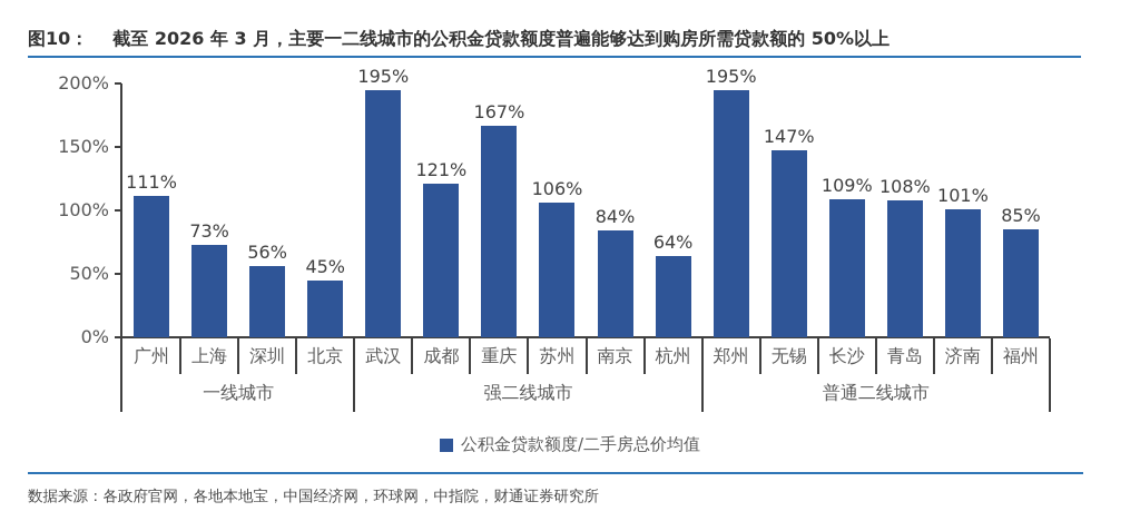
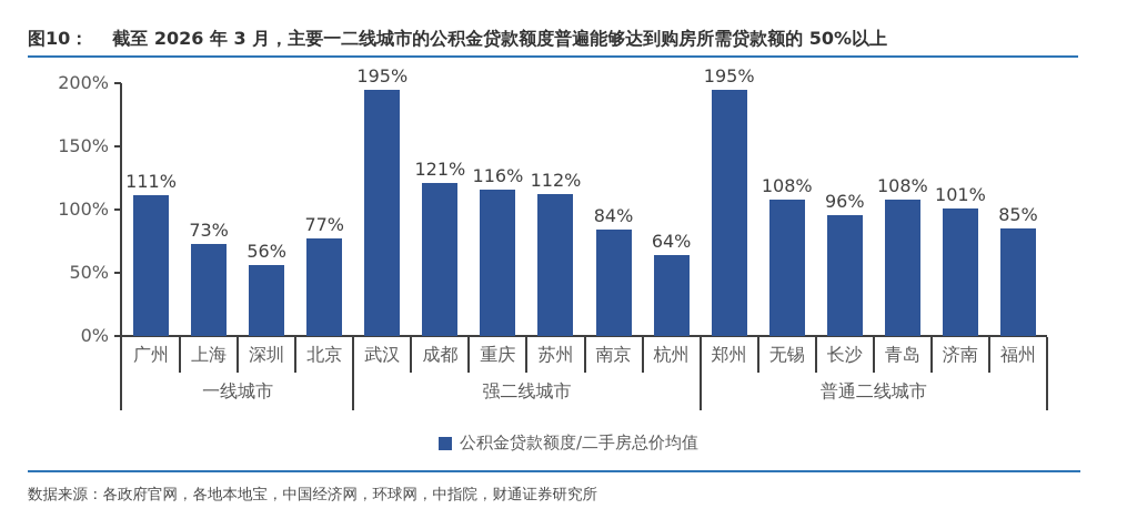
北京: 45% -> 77%
重庆: 167% -> 116%
苏州: 106% -> 112%
无锡: 147% -> 108%
长沙: 109% -> 96%
